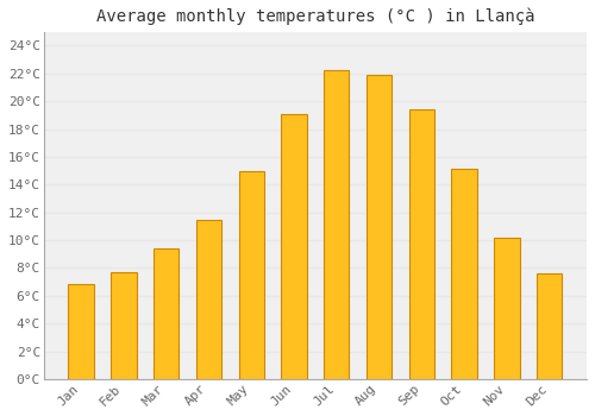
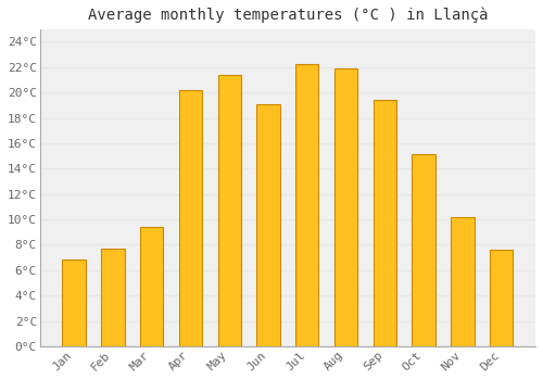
Apr: 11.5°C -> 20.2°C
May: 15.0°C -> 21.4°C
